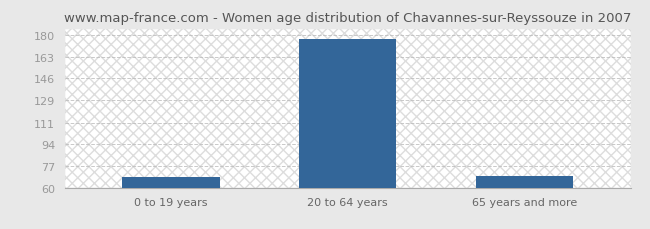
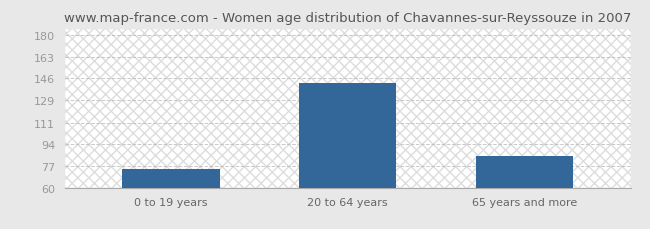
0 to 19 years: 68 -> 75
20 to 64 years: 177 -> 142
65 years and more: 69 -> 85
